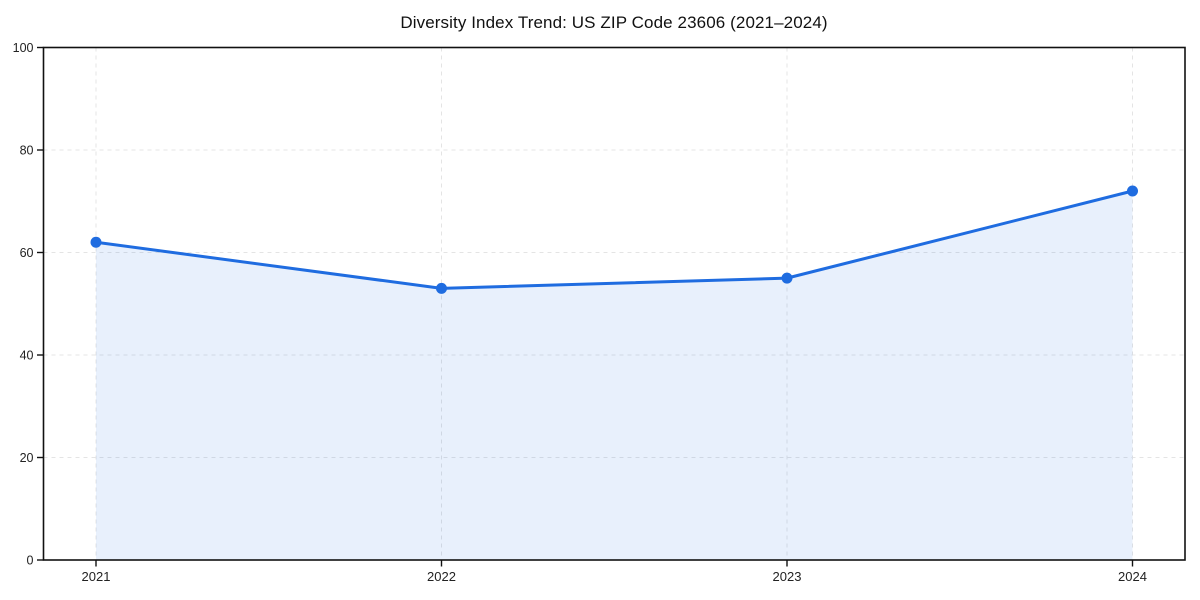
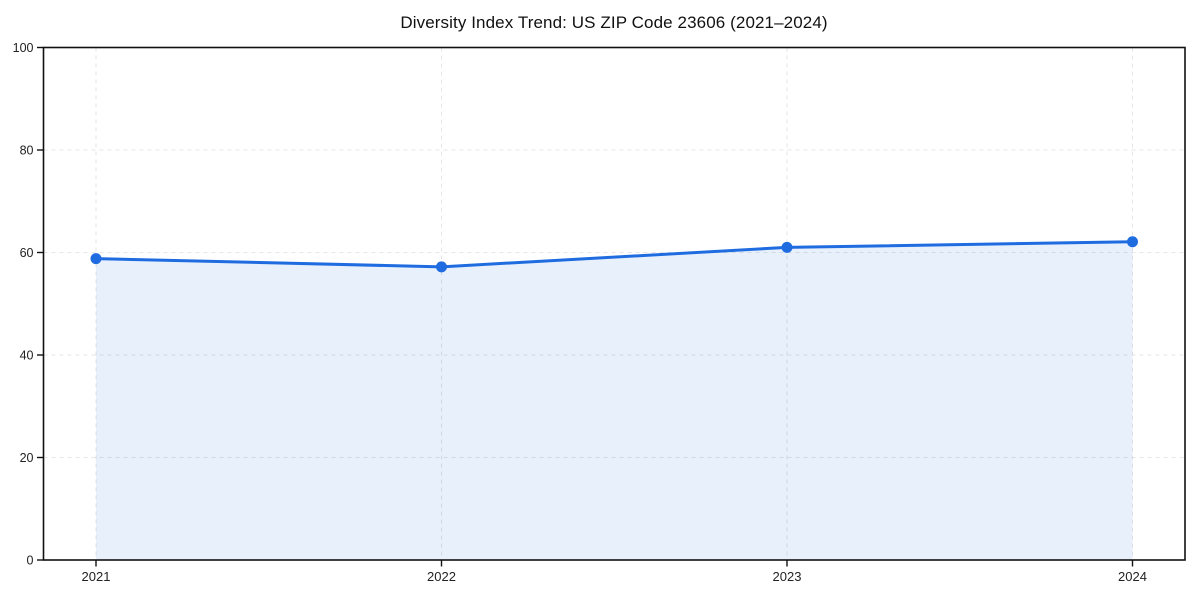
2021: 62 -> 59
2022: 53 -> 57
2023: 55 -> 61
2024: 72 -> 62
